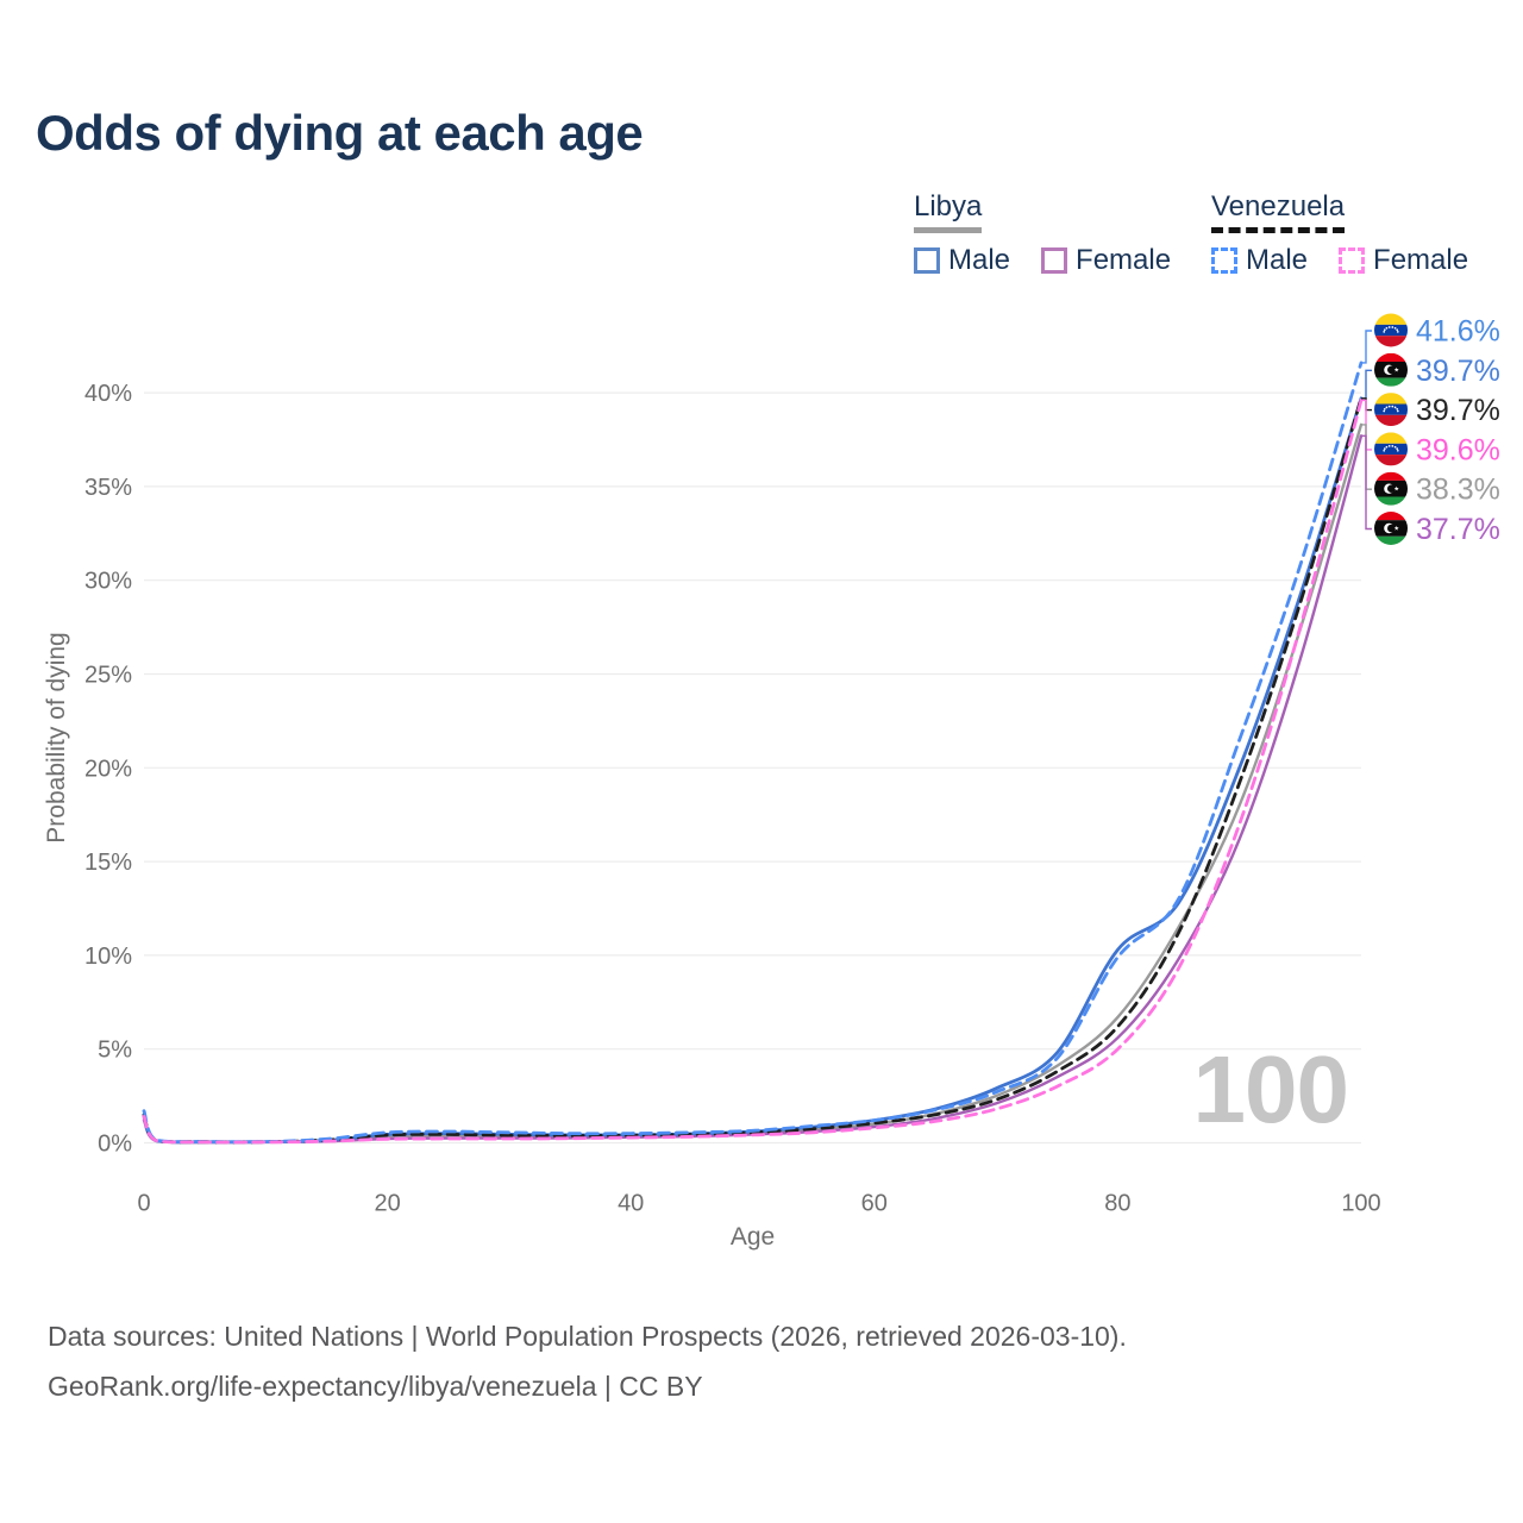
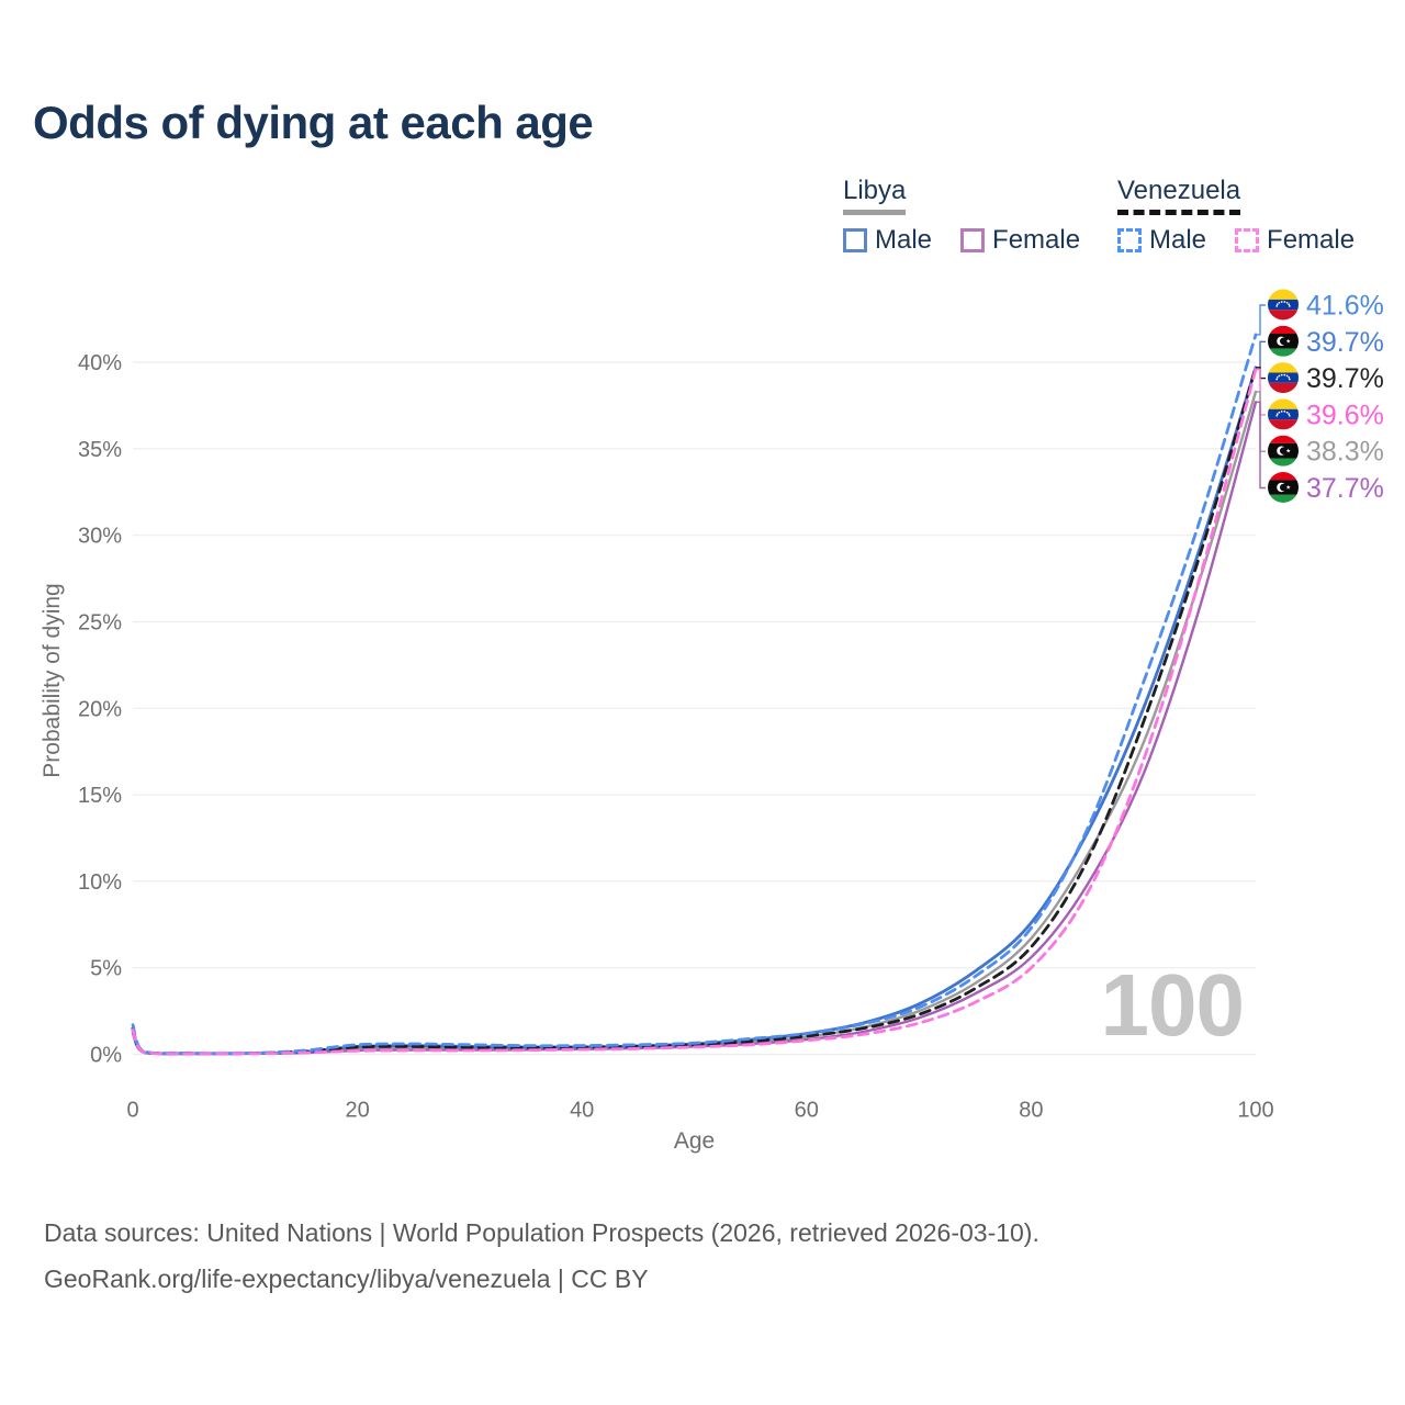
Venezuela Male/80: 9.9% -> 7.3%
Libya Male/80: 10.3% -> 7.6%
